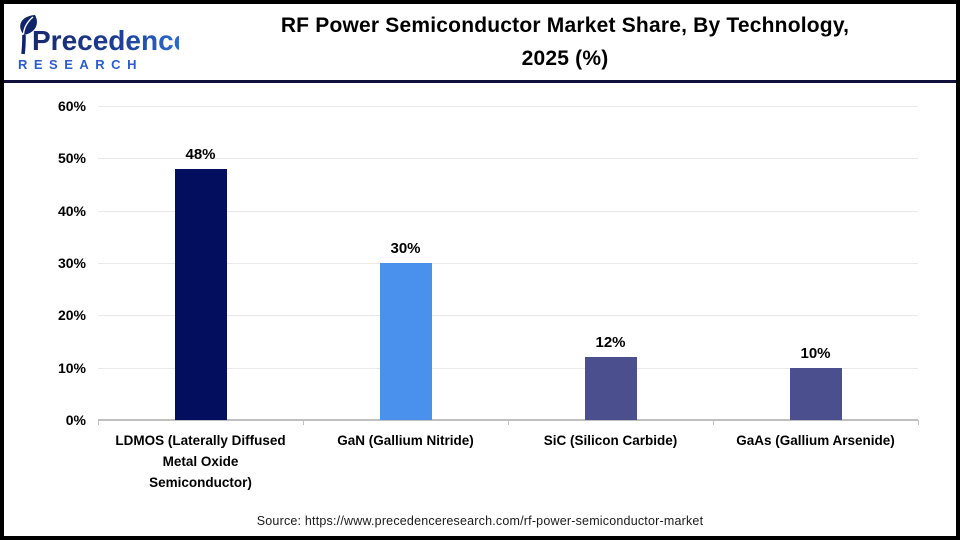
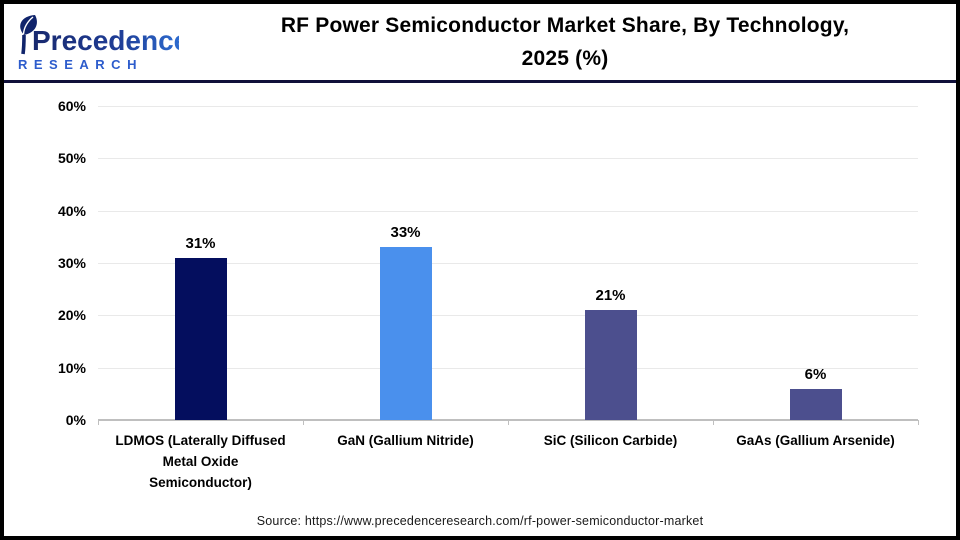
LDMOS (Laterally Diffused Metal Oxide Semiconductor): 48% -> 31%
GaN (Gallium Nitride): 30% -> 33%
SiC (Silicon Carbide): 12% -> 21%
GaAs (Gallium Arsenide): 10% -> 6%
